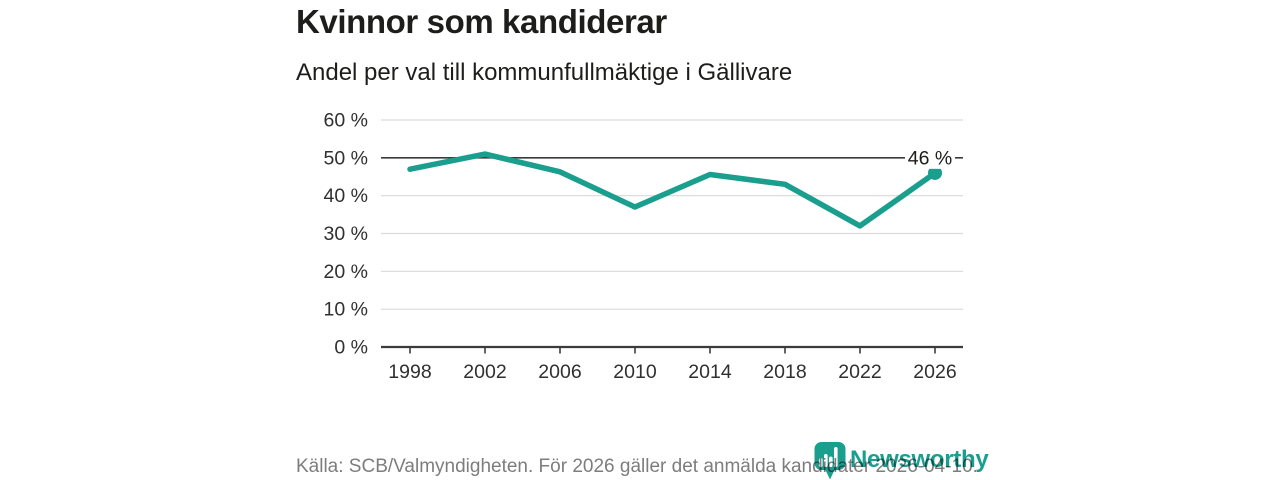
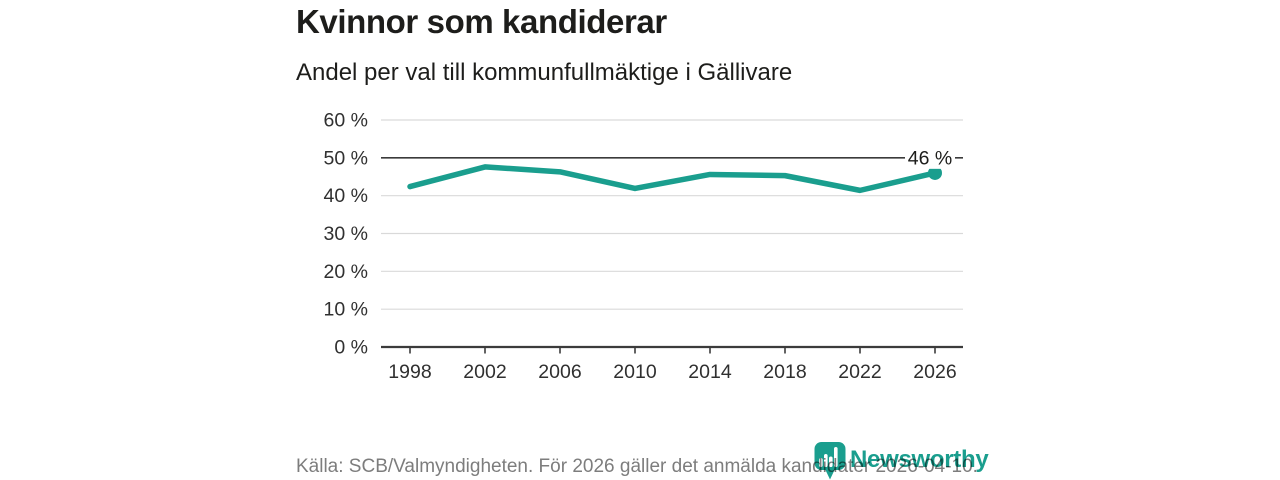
1998: 47% -> 42%
2002: 51% -> 48%
2010: 37% -> 42%
2018: 43% -> 45%
2022: 32% -> 41%
